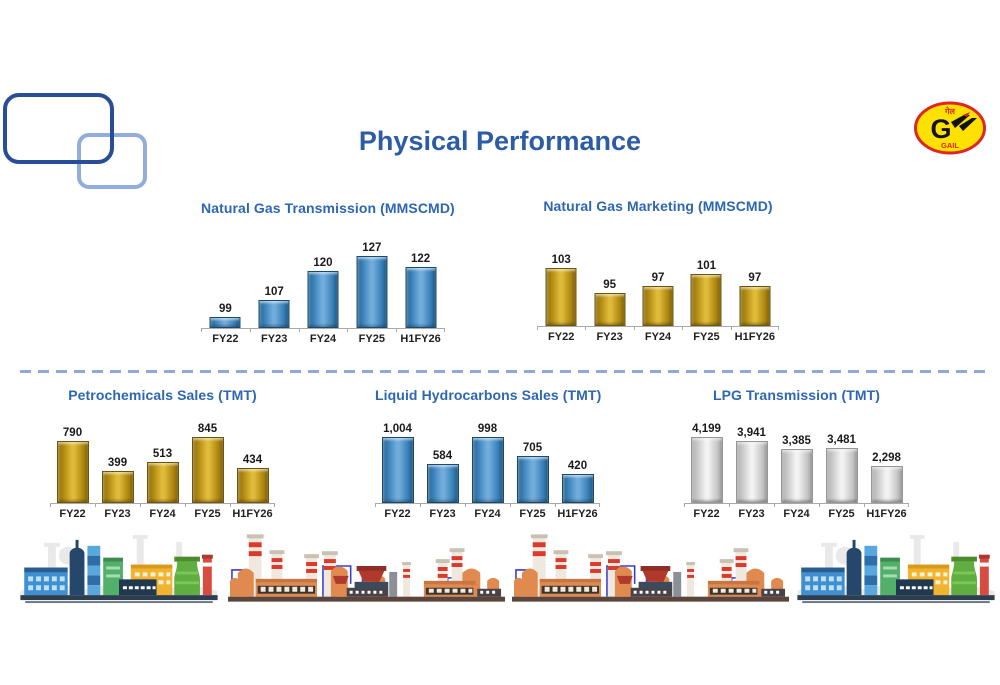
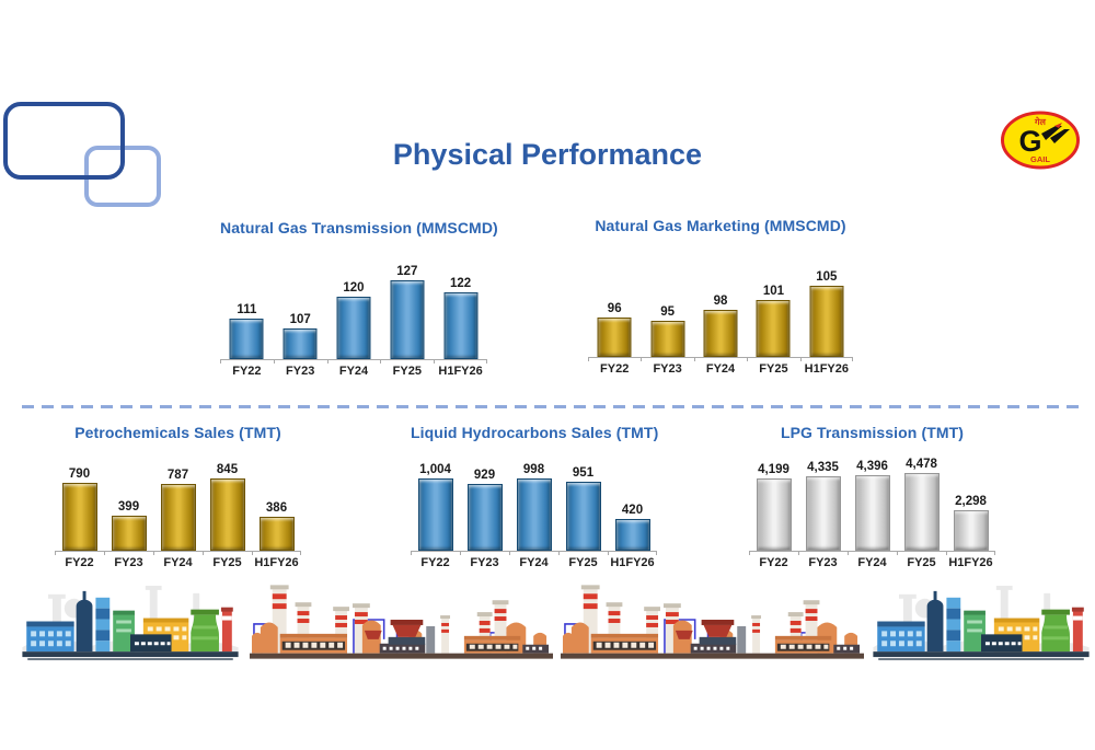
Natural Gas Transmission (MMSCMD)/FY22: 99 -> 111
Natural Gas Marketing (MMSCMD)/FY22: 103 -> 96
Natural Gas Marketing (MMSCMD)/FY24: 97 -> 98
Natural Gas Marketing (MMSCMD)/H1FY26: 97 -> 105
Petrochemicals Sales (TMT)/FY24: 513 -> 787
Petrochemicals Sales (TMT)/H1FY26: 434 -> 386
Liquid Hydrocarbons Sales (TMT)/FY23: 584 -> 929
Liquid Hydrocarbons Sales (TMT)/FY25: 705 -> 951
LPG Transmission (TMT)/FY23: 3,941 -> 4,335
LPG Transmission (TMT)/FY24: 3,385 -> 4,396
LPG Transmission (TMT)/FY25: 3,481 -> 4,478
